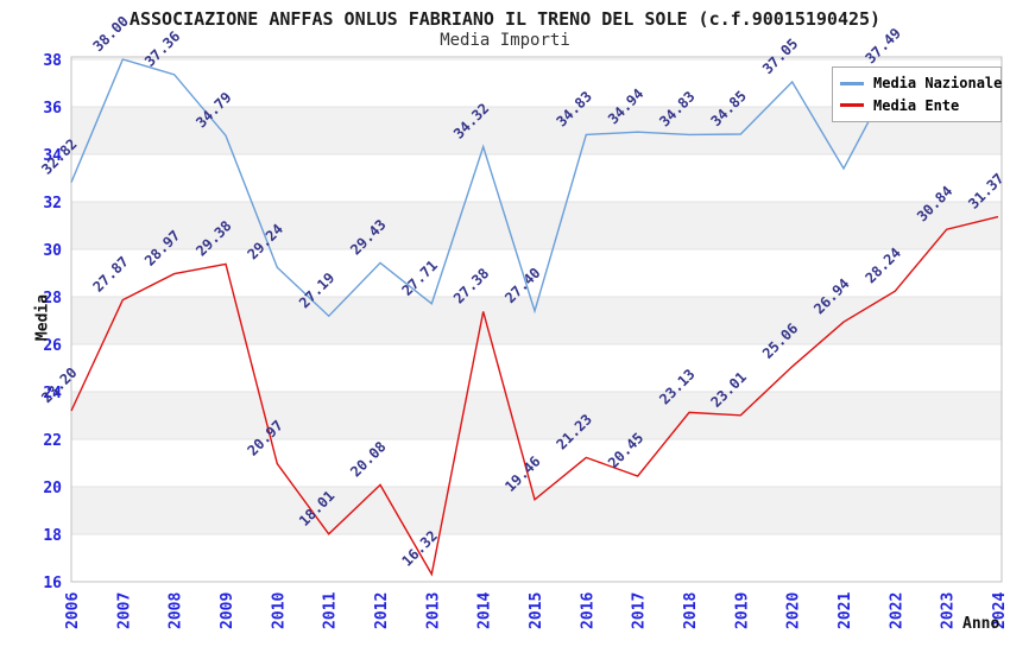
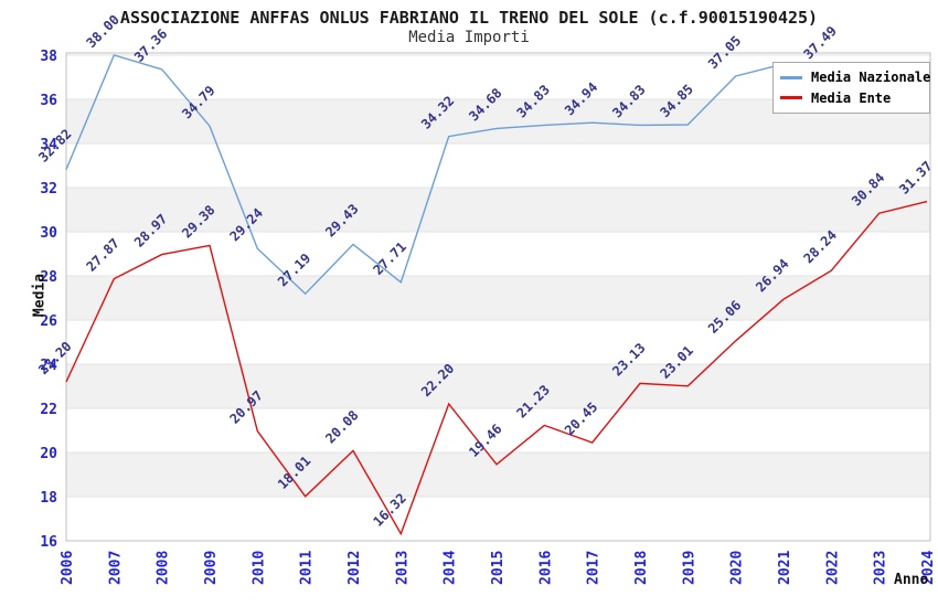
Media Ente/2014: 27.38 -> 22.20
Media Nazionale/2015: 27.40 -> 34.68
Media Nazionale/2021: 33.4 -> 37.6
